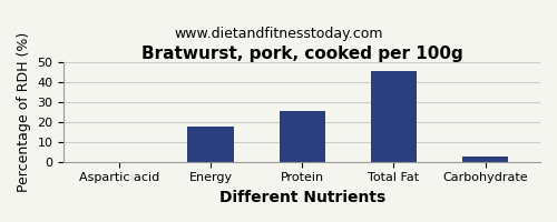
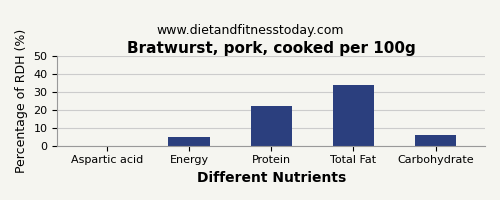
Energy: 18 -> 5
Protein: 26 -> 22
Total Fat: 46 -> 34
Carbohydrate: 2 -> 6
